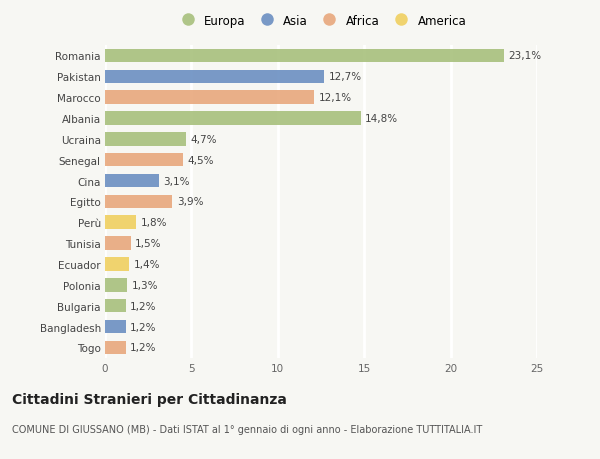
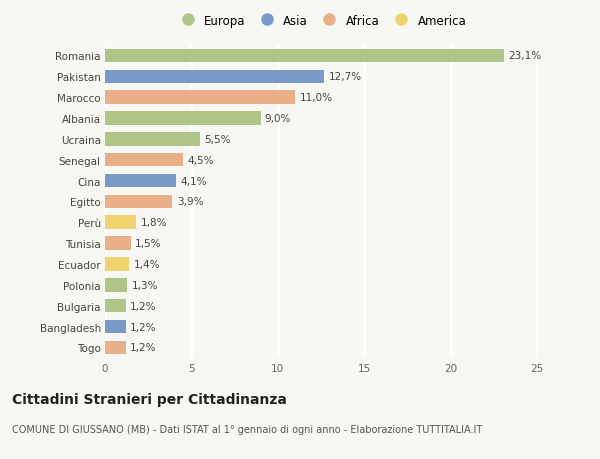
Marocco: 12,1% -> 11,0%
Albania: 14,8% -> 9,0%
Ucraina: 4,7% -> 5,5%
Cina: 3,1% -> 4,1%
